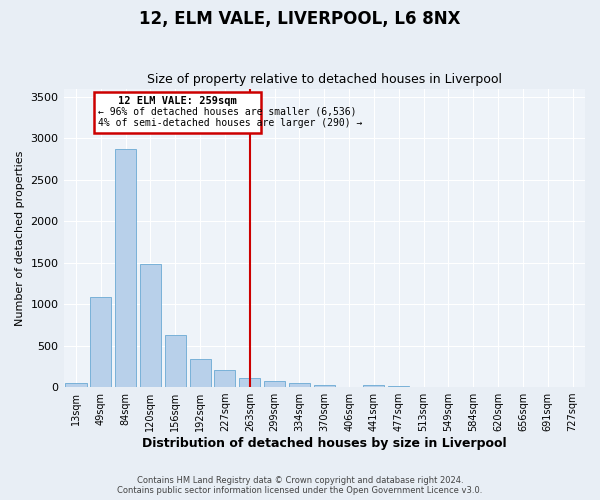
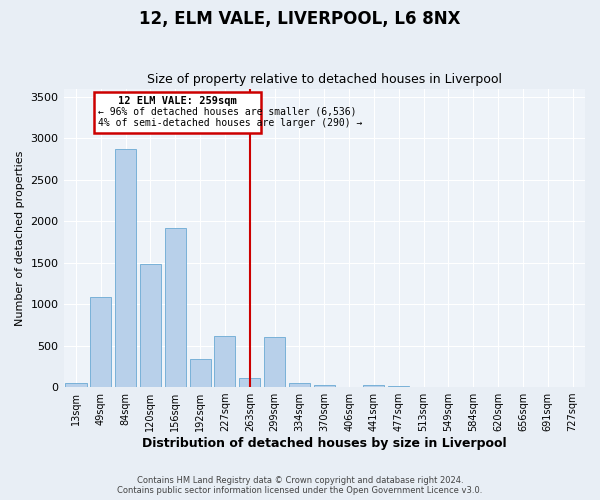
156sqm: 630 -> 1920
227sqm: 200 -> 620
299sqm: 70 -> 600
